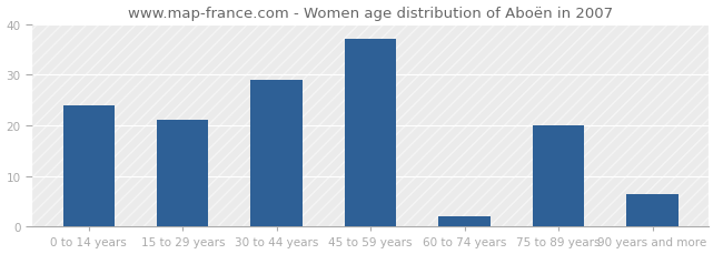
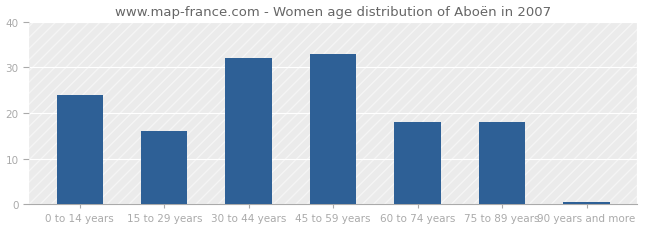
15 to 29 years: 21.0 -> 16.0
30 to 44 years: 29.0 -> 32.0
45 to 59 years: 37.0 -> 33.0
60 to 74 years: 2.0 -> 18.0
75 to 89 years: 20.0 -> 18.0
90 years and more: 6.5 -> 0.5
